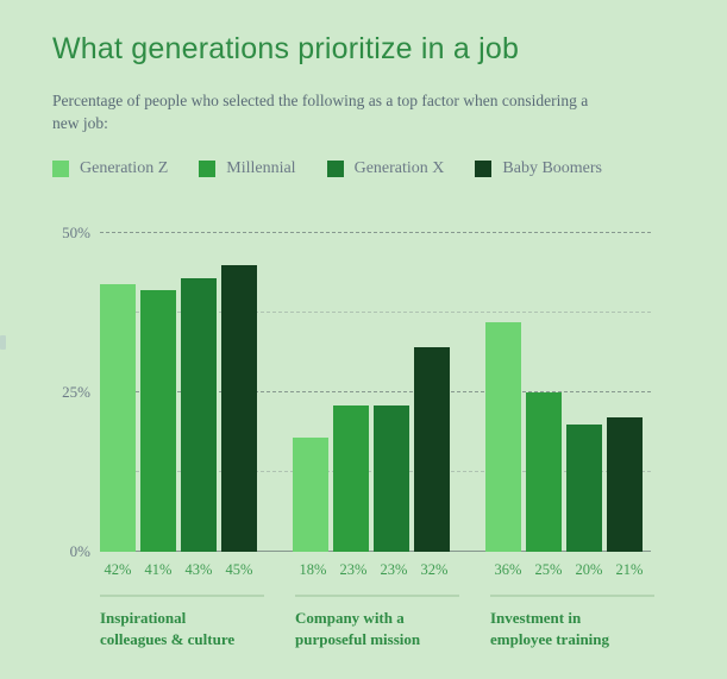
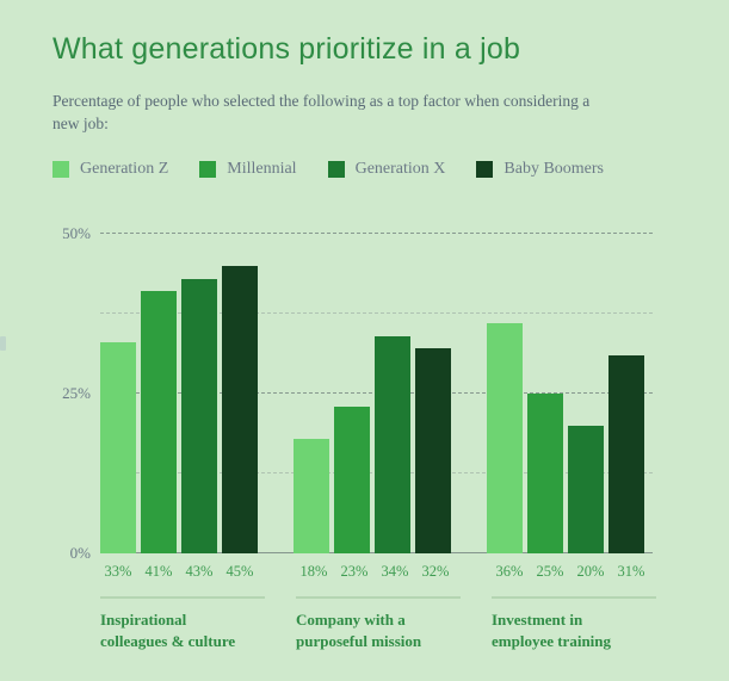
Generation Z/Inspirational colleagues & culture: 42% -> 33%
Generation X/Company with a purposeful mission: 23% -> 34%
Baby Boomers/Investment in employee training: 21% -> 31%
